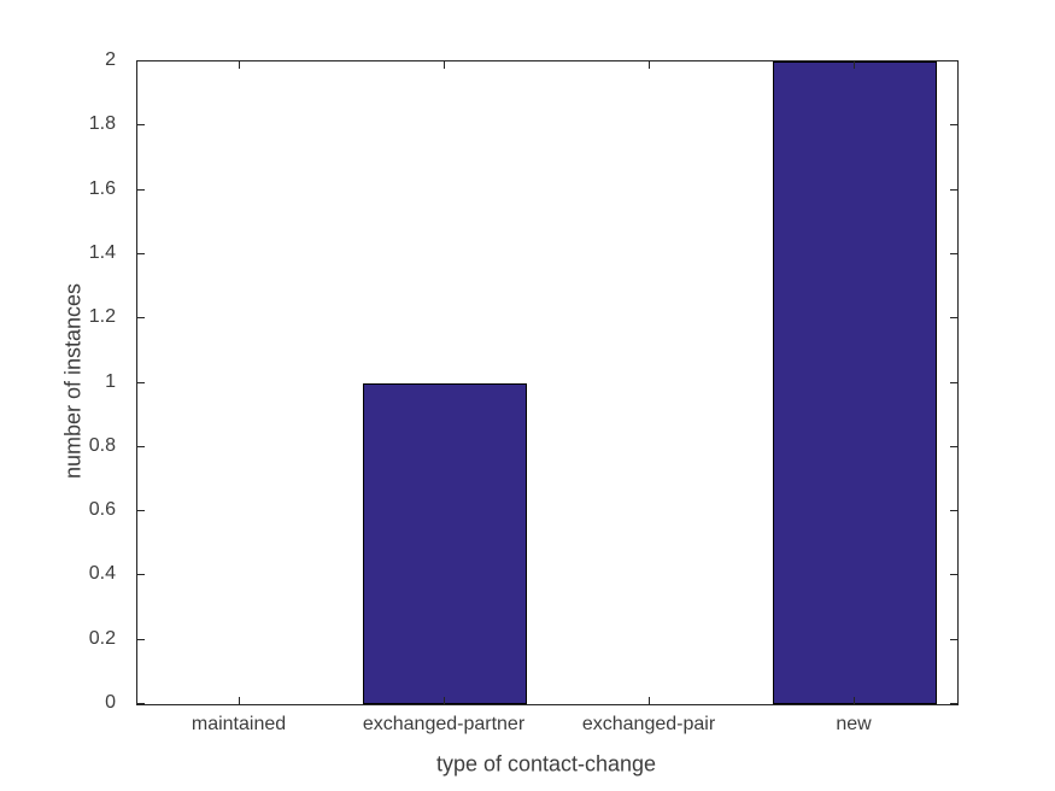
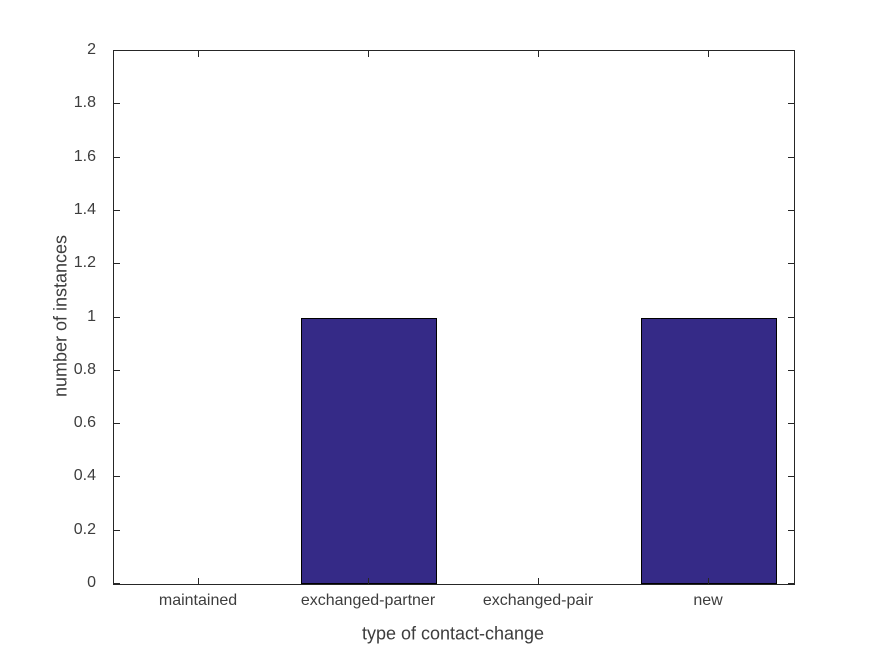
new: 2 -> 1
